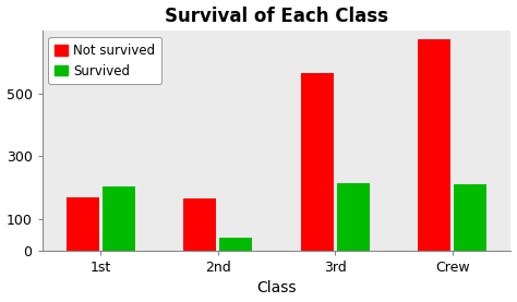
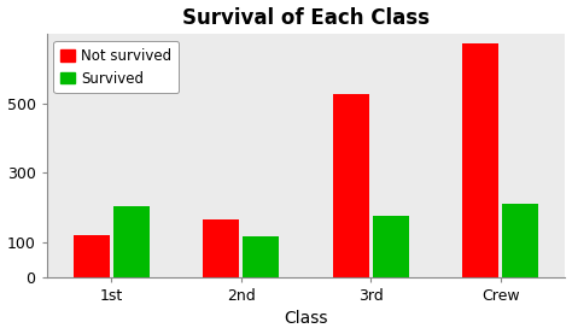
Not survived/1st: 170 -> 122
Survived/2nd: 40 -> 118
Not survived/3rd: 565 -> 528
Survived/3rd: 215 -> 178
